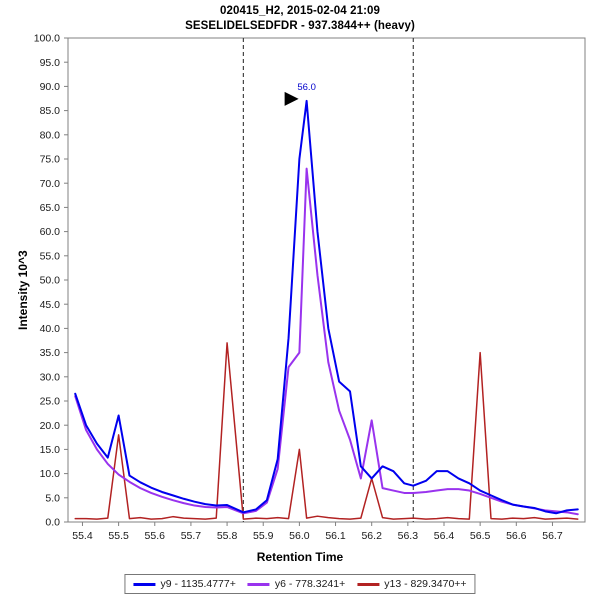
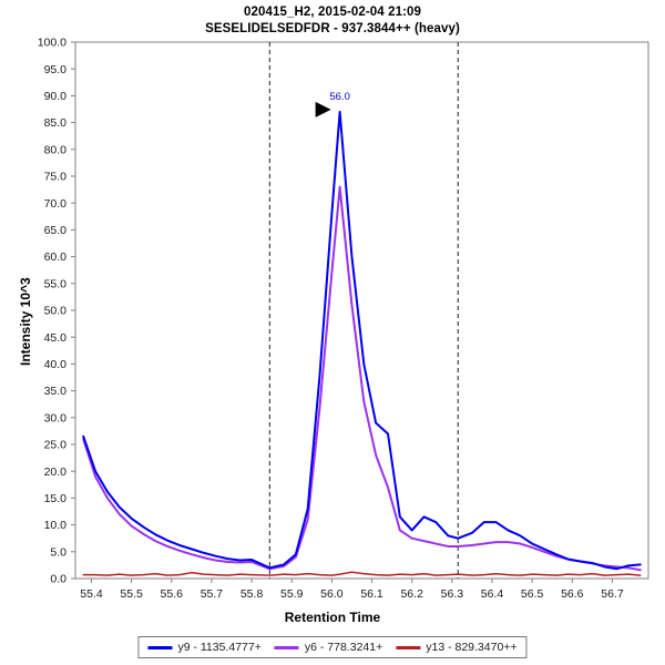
y9 - 1135.4777+/55.5: 22 -> 11
y13 - 829.3470++/55.5: 18 -> 1
y13 - 829.3470++/55.8: 37 -> 1
y9 - 1135.4777+/56.0: 75 -> 68
y6 - 778.3241+/56.0: 35 -> 57
y13 - 829.3470++/56.0: 15 -> 1
y6 - 778.3241+/56.2: 21 -> 8
y13 - 829.3470++/56.2: 9 -> 1
y13 - 829.3470++/56.5: 35 -> 1
